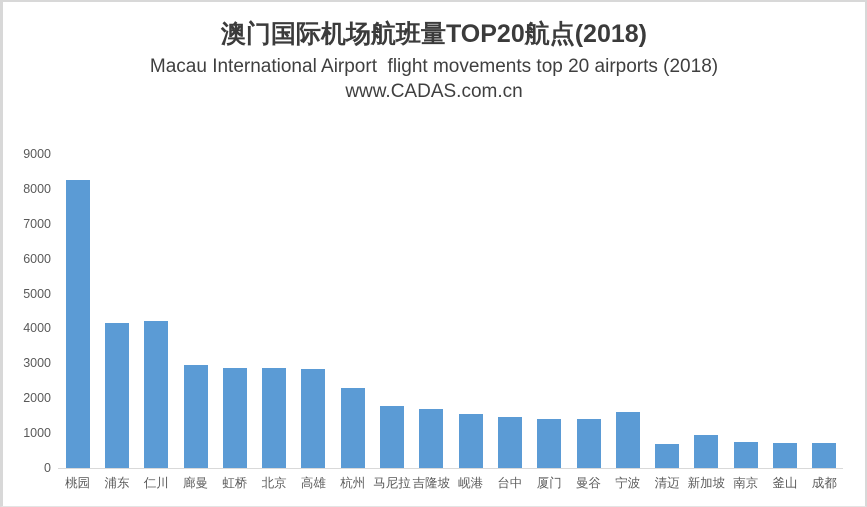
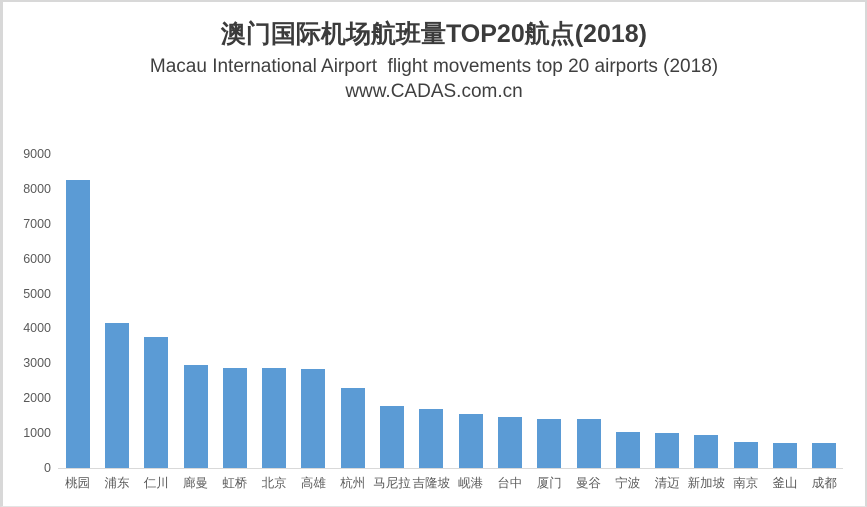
仁川: 4200 -> 3800
宁波: 1600 -> 1000
清迈: 700 -> 1000
